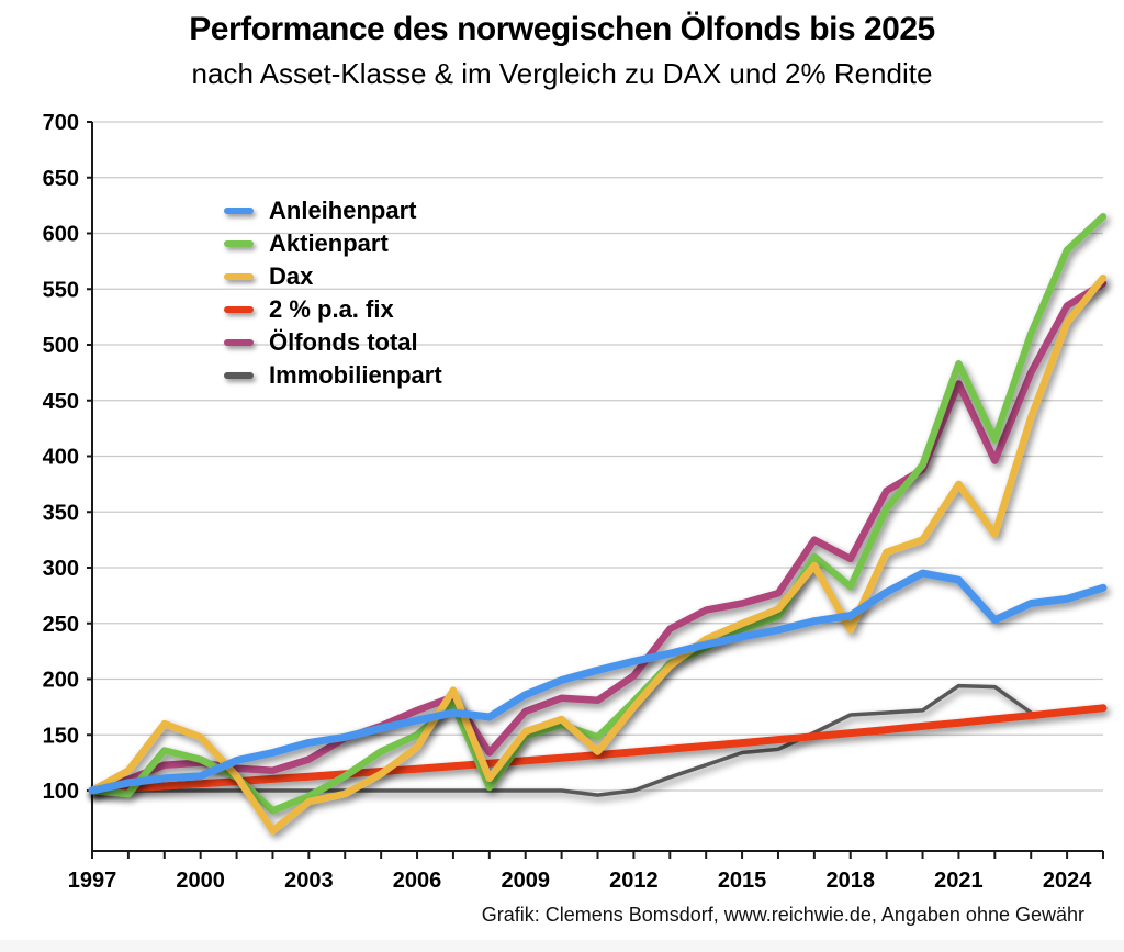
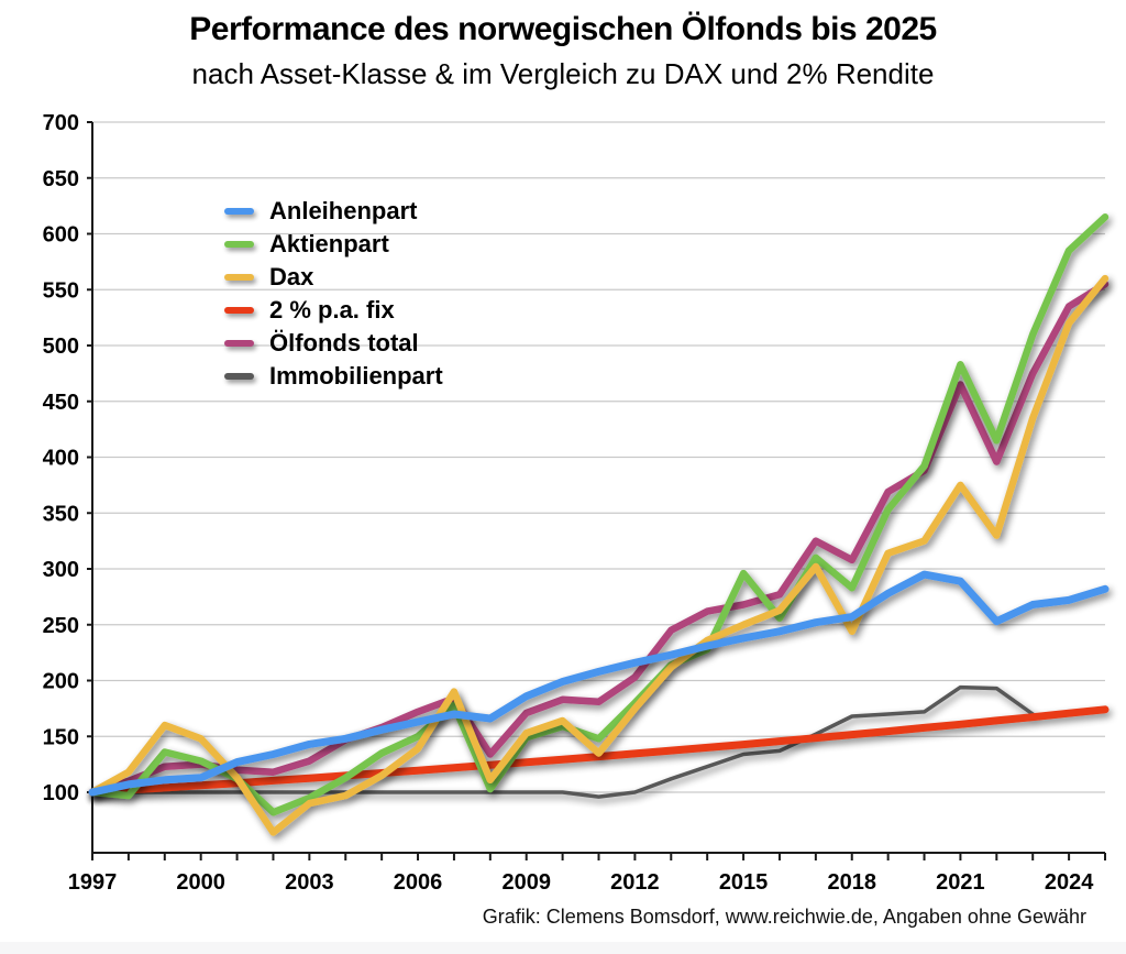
Aktienpart/2015: 245 -> 296
